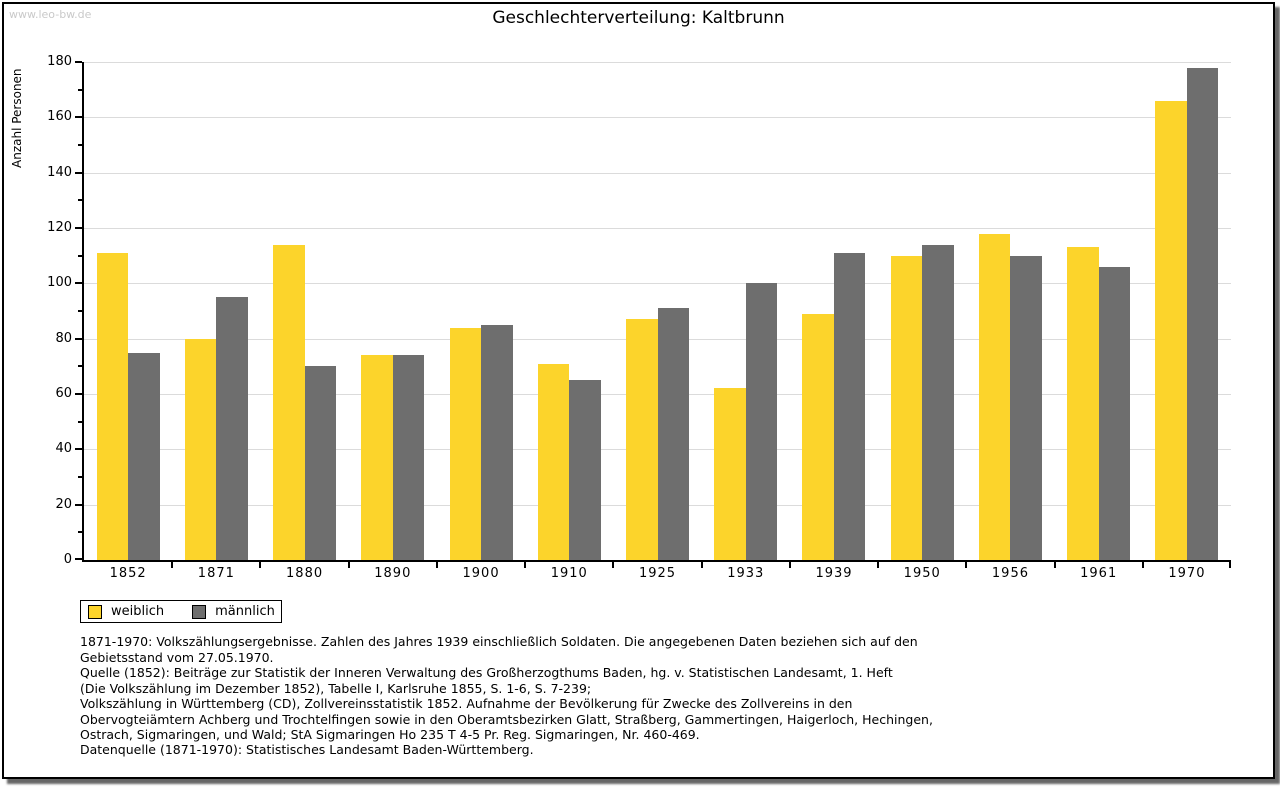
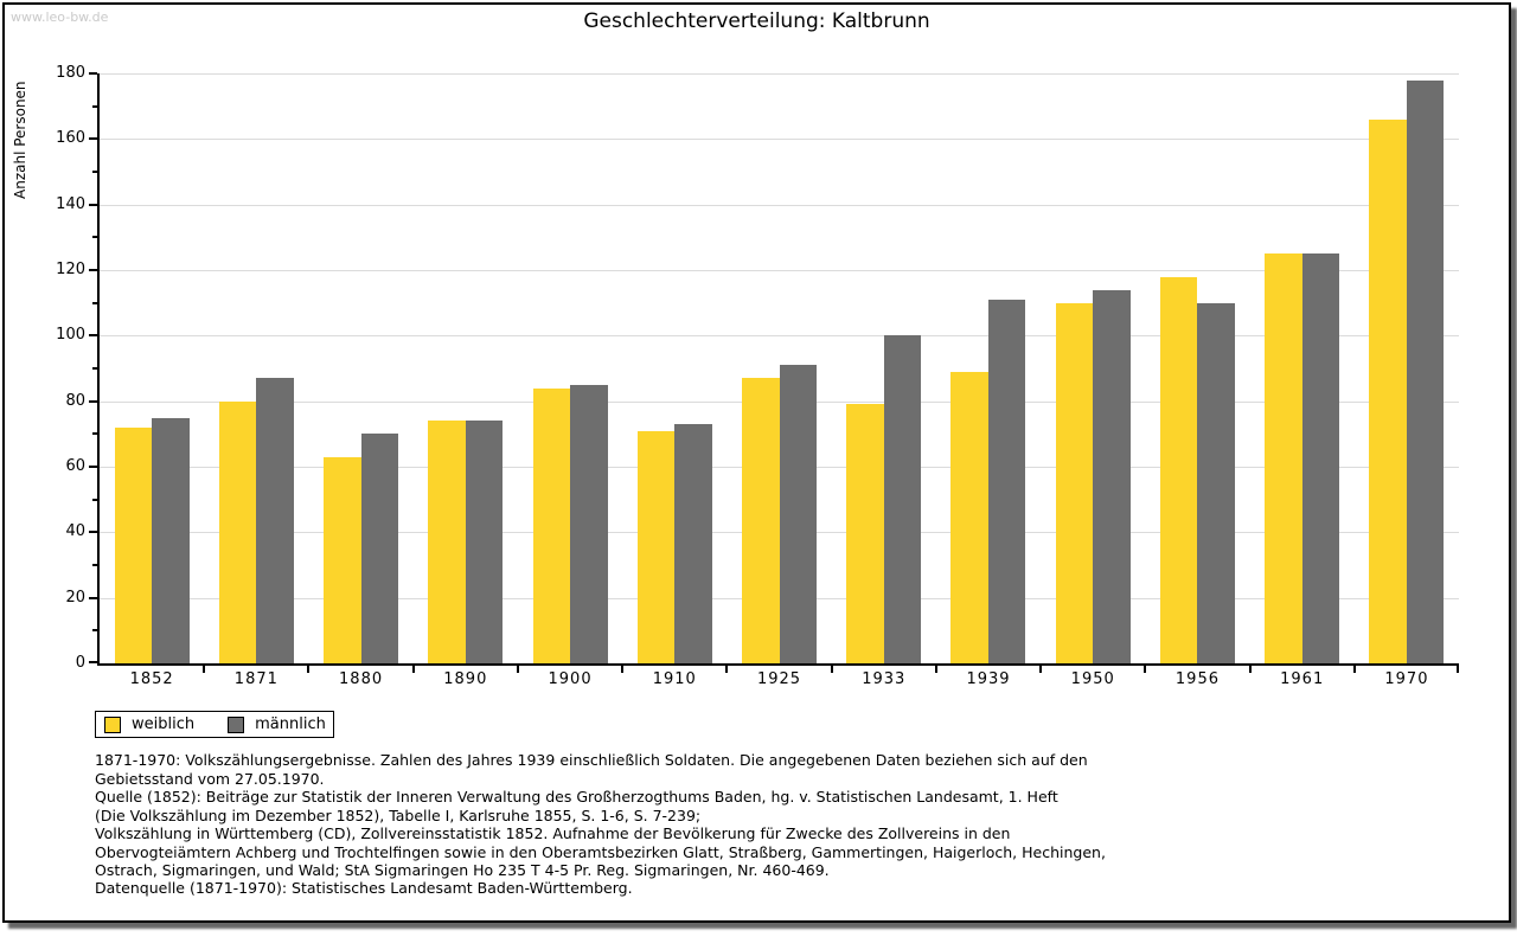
weiblich/1852: 111 -> 72
männlich/1871: 95 -> 87
weiblich/1880: 114 -> 63
männlich/1910: 65 -> 73
weiblich/1933: 62 -> 79
weiblich/1961: 113 -> 125
männlich/1961: 106 -> 125
